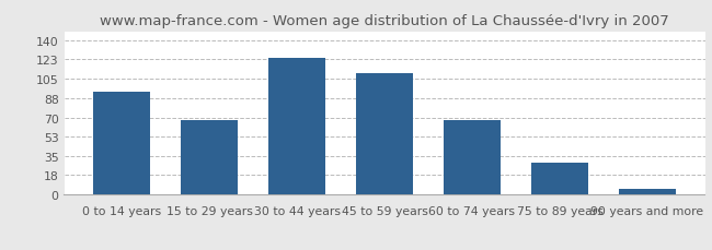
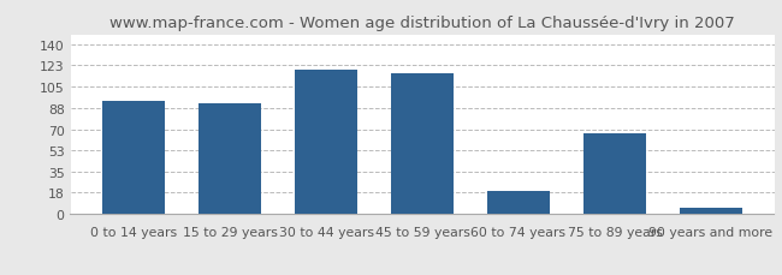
15 to 29 years: 68 -> 91
30 to 44 years: 124 -> 119
45 to 59 years: 110 -> 116
60 to 74 years: 68 -> 19
75 to 89 years: 29 -> 67
